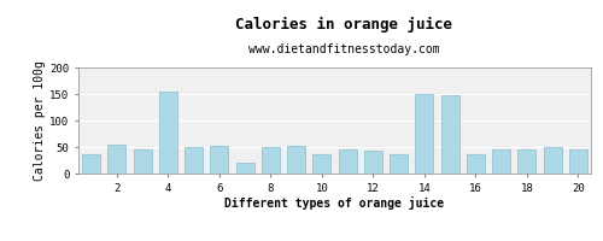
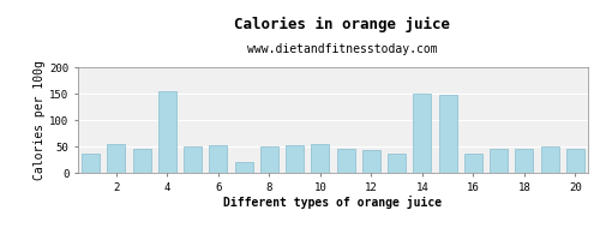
10: 37 -> 55
